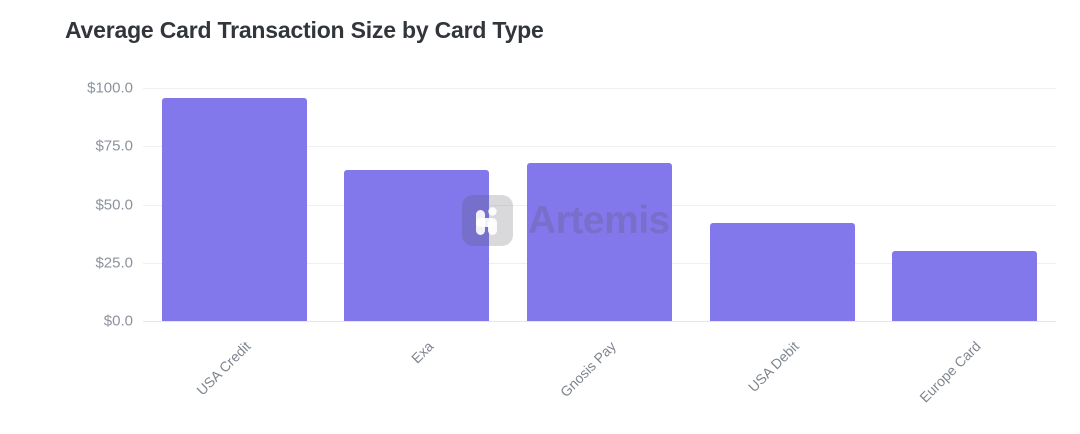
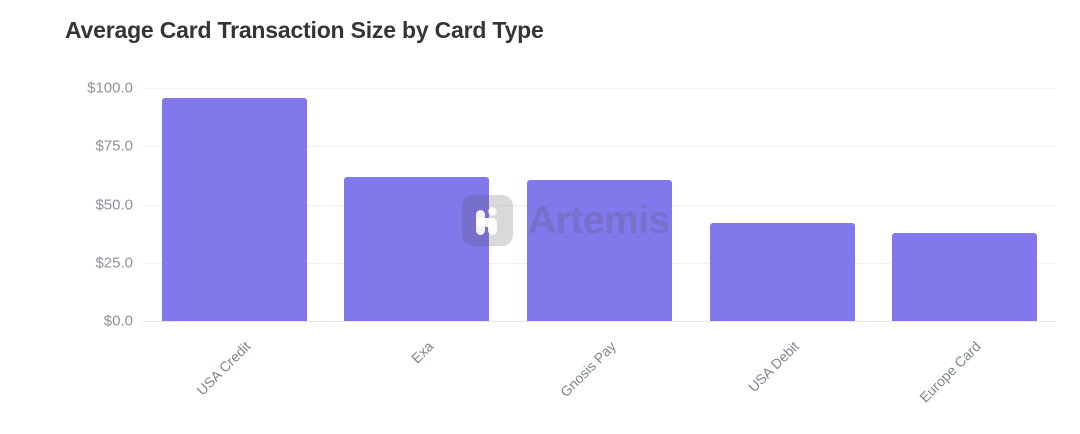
Exa: $65 -> $62
Gnosis Pay: $68 -> $61
Europe Card: $30 -> $38
